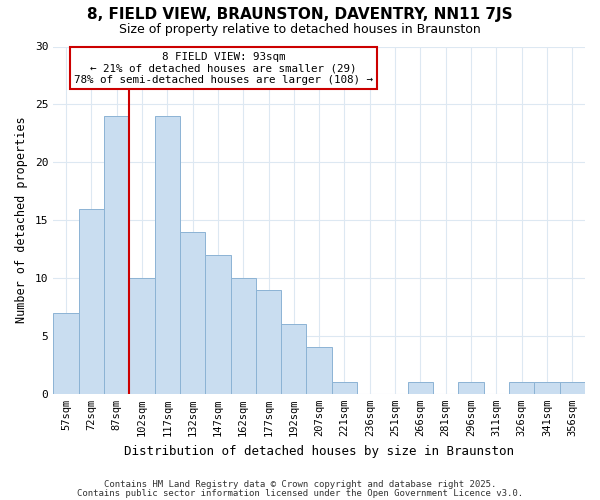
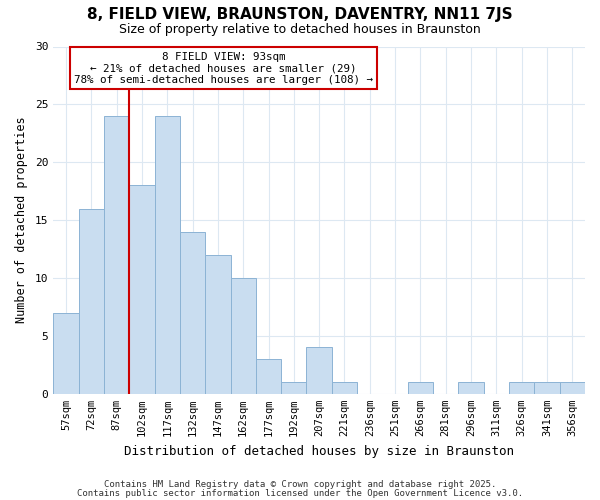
102sqm: 10 -> 18
177sqm: 9 -> 3
192sqm: 6 -> 1
